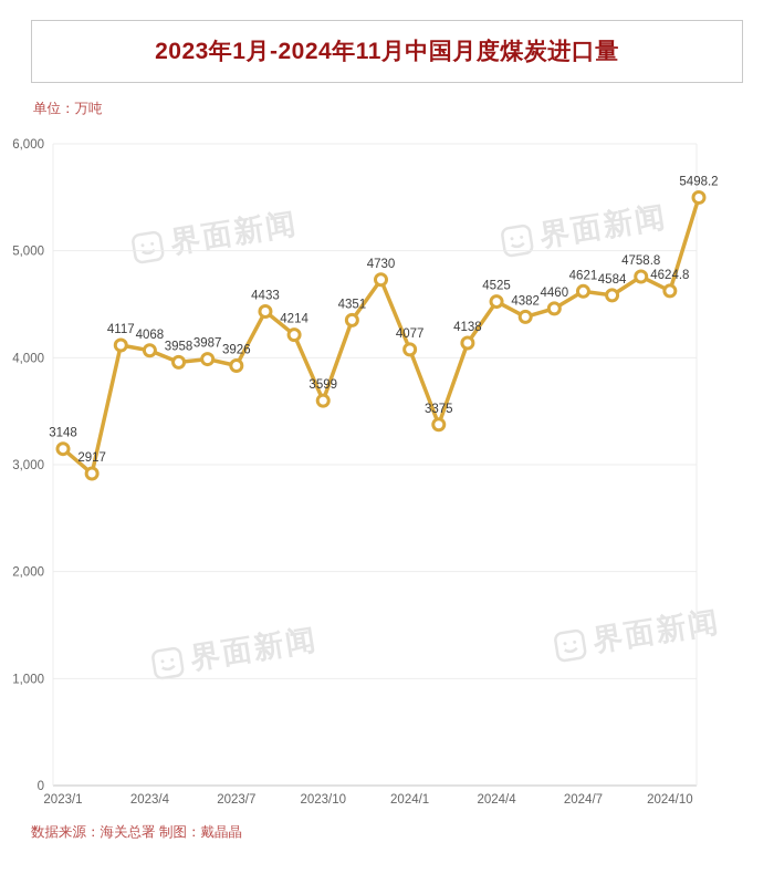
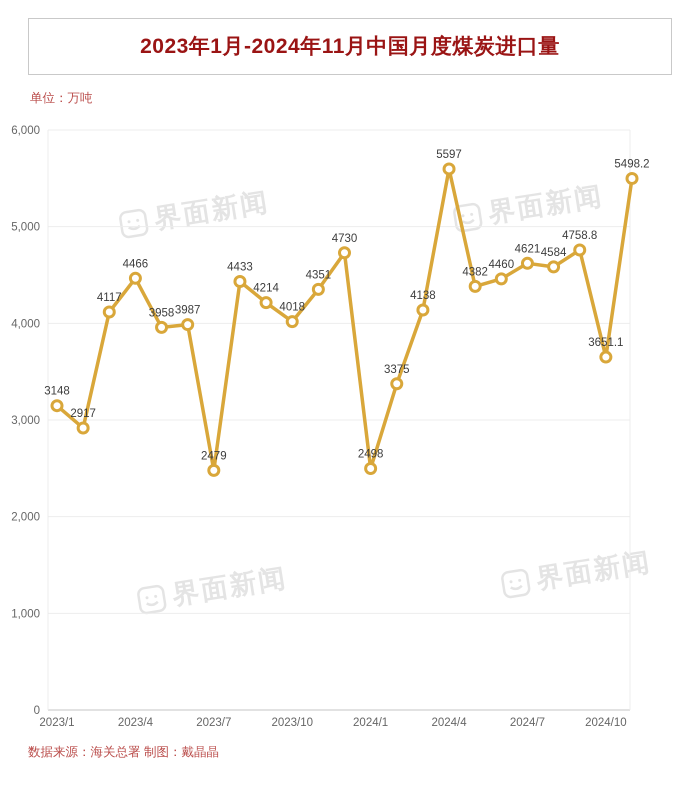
2023/4: 4068 -> 4466
2023/7: 3926 -> 2479
2023/10: 3599 -> 4018
2024/1: 4077 -> 2498
2024/4: 4525 -> 5597
2024/10: 4624.8 -> 3651.1
